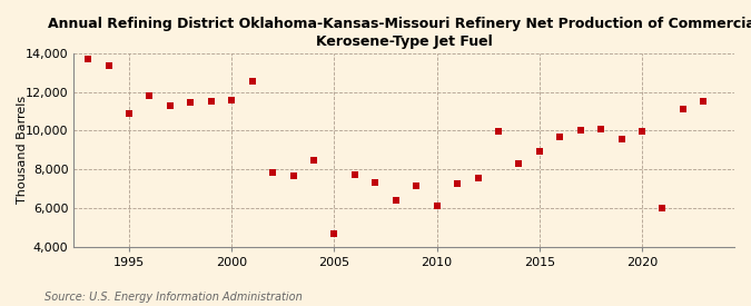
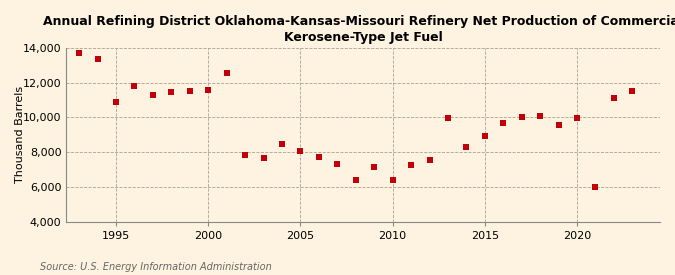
2005: 4,700 -> 8,000
2010: 6,100 -> 6,400
